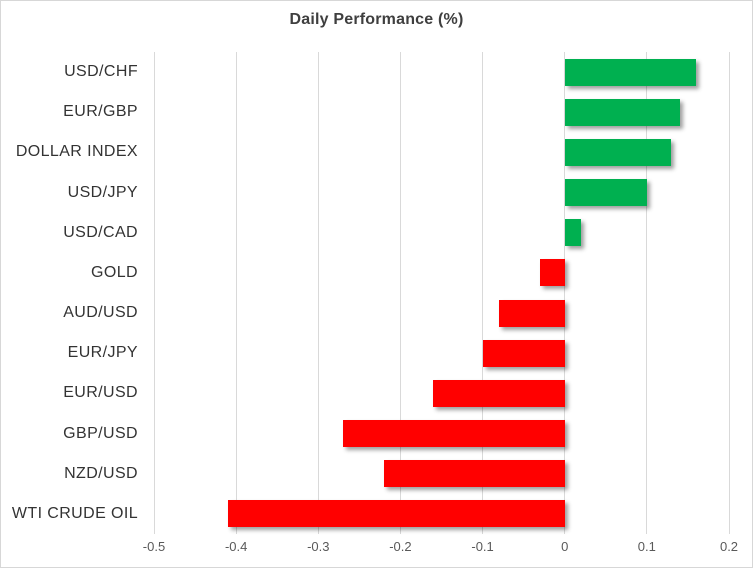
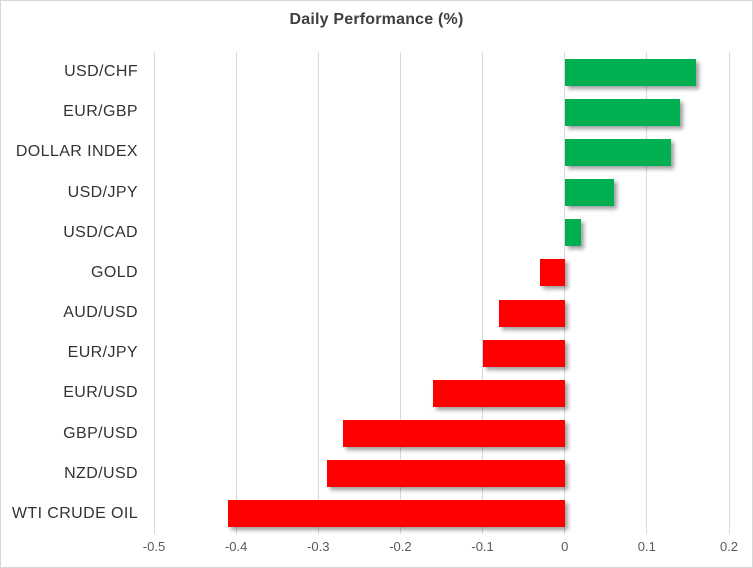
USD/JPY: 0.10 -> 0.06
NZD/USD: -0.22 -> -0.29
